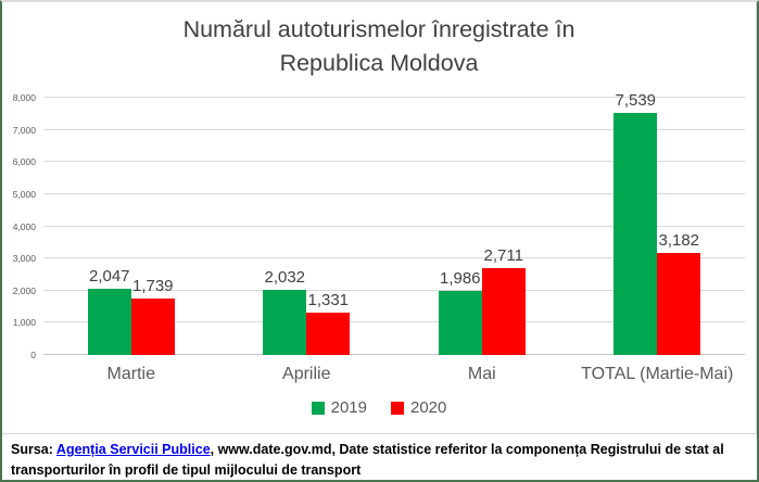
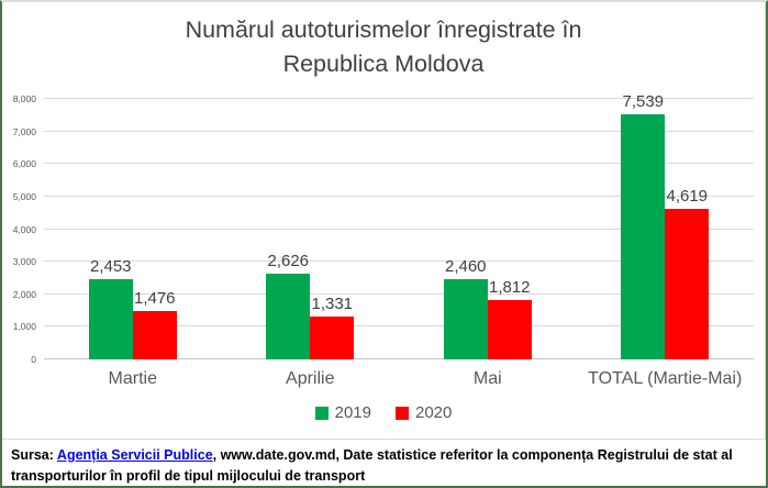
2019/Martie: 2,047 -> 2,453
2020/Martie: 1,739 -> 1,476
2019/Aprilie: 2,032 -> 2,626
2019/Mai: 1,986 -> 2,460
2020/Mai: 2,711 -> 1,812
2020/TOTAL (Martie-Mai): 3,182 -> 4,619
